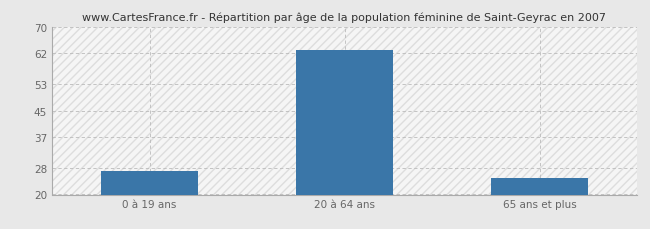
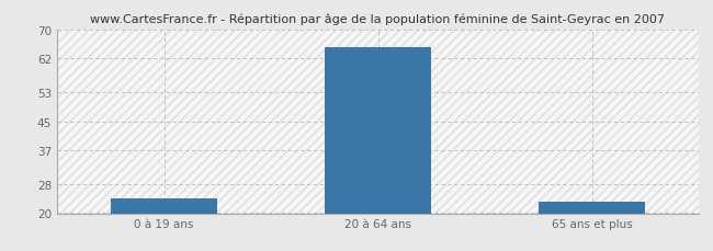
0 à 19 ans: 27 -> 24
20 à 64 ans: 63 -> 65
65 ans et plus: 25 -> 23
